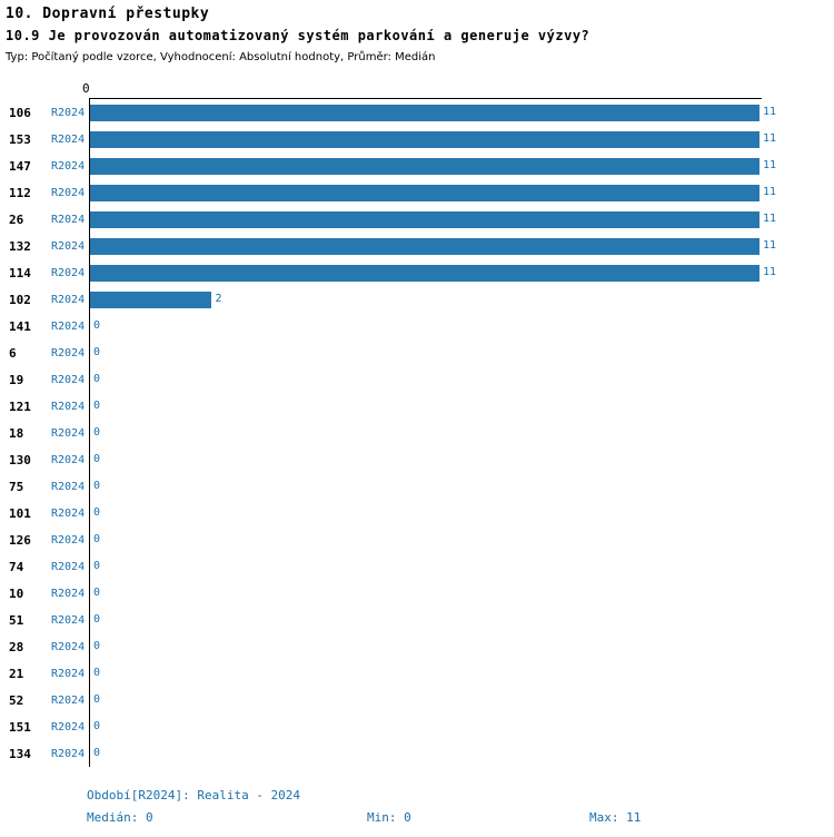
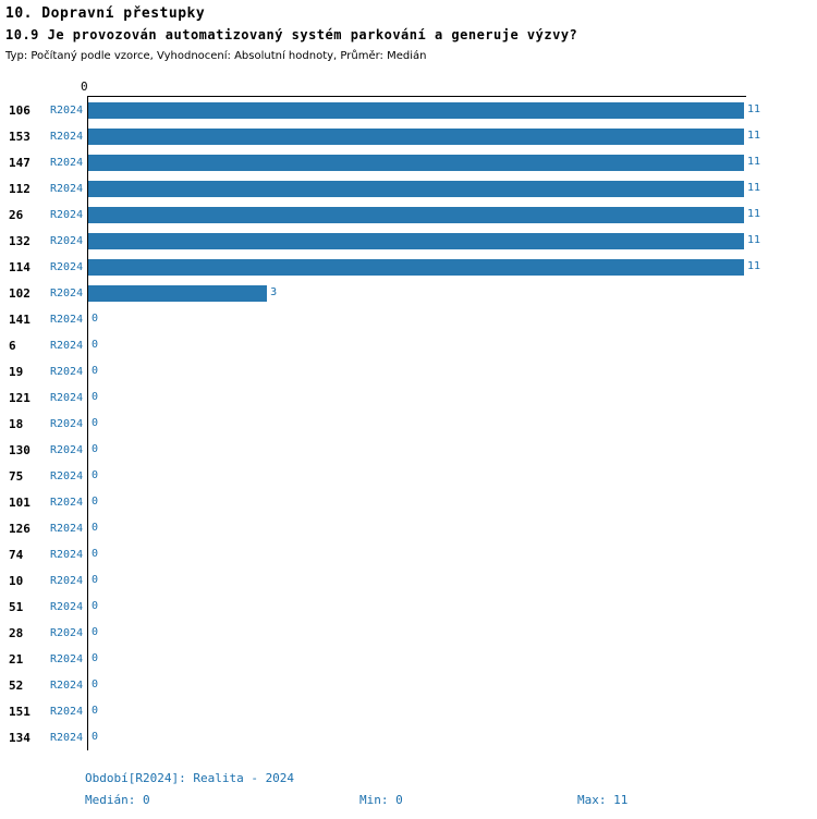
102: 2 -> 3
